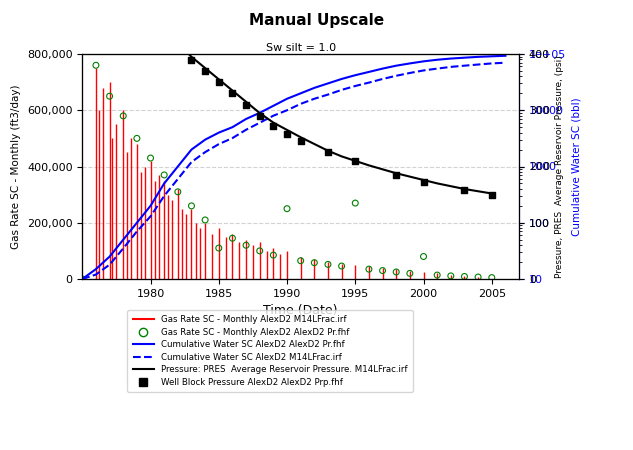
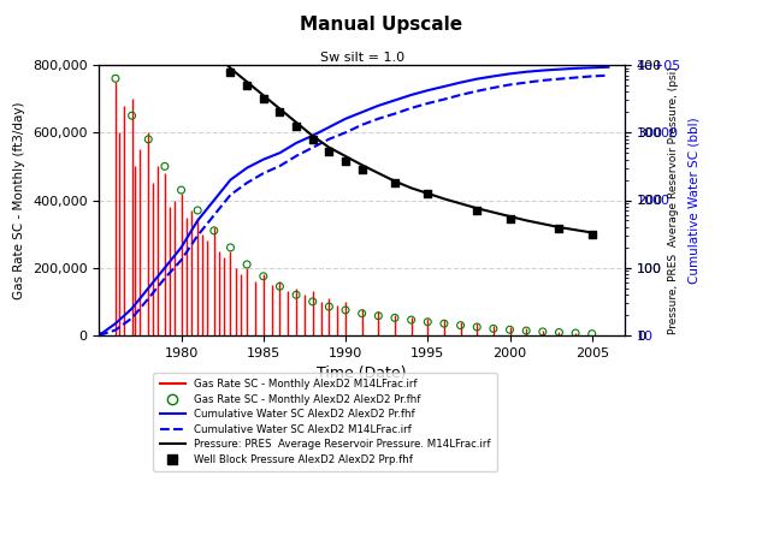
Gas Rate SC - Monthly AlexD2 AlexD2 Pr.fhf/1985: 110,000 -> 175,000
Gas Rate SC - Monthly AlexD2 AlexD2 Pr.fhf/1990: 250,000 -> 75,000
Gas Rate SC - Monthly AlexD2 AlexD2 Pr.fhf/1995: 270,000 -> 40,000
Gas Rate SC - Monthly AlexD2 AlexD2 Pr.fhf/2000: 80,000 -> 17,000
